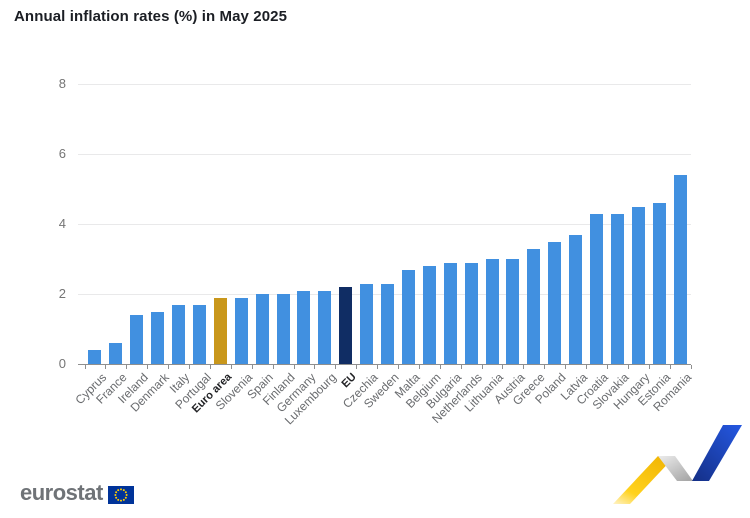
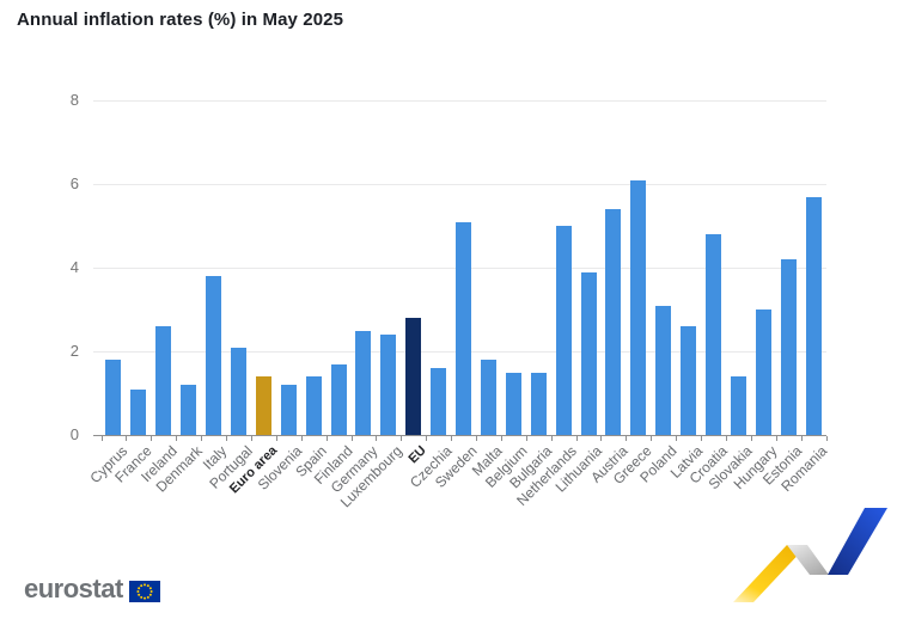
Cyprus: 0.4 -> 1.8
France: 0.6 -> 1.1
Ireland: 1.4 -> 2.6
Denmark: 1.5 -> 1.2
Italy: 1.7 -> 3.8
Portugal: 1.7 -> 2.1
Euro area: 1.9 -> 1.4
Slovenia: 1.9 -> 1.2
Spain: 2.0 -> 1.4
Finland: 2.0 -> 1.7
Germany: 2.1 -> 2.5
Luxembourg: 2.1 -> 2.4
EU: 2.2 -> 2.8
Czechia: 2.3 -> 1.6
Sweden: 2.3 -> 5.1
Malta: 2.7 -> 1.8
Belgium: 2.8 -> 1.5
Bulgaria: 2.9 -> 1.5
Netherlands: 2.9 -> 5.0
Lithuania: 3.0 -> 3.9
Austria: 3.0 -> 5.4
Greece: 3.3 -> 6.1
Poland: 3.5 -> 3.1
Latvia: 3.7 -> 2.6
Croatia: 4.3 -> 4.8
Slovakia: 4.3 -> 1.4
Hungary: 4.5 -> 3.0
Estonia: 4.6 -> 4.2
Romania: 5.4 -> 5.7
